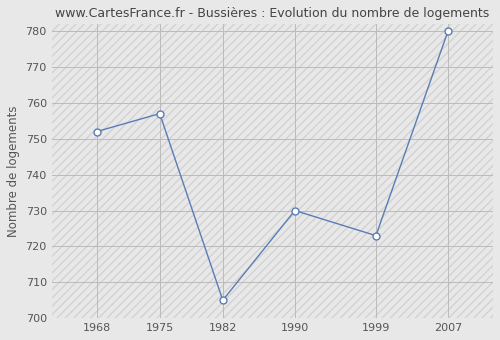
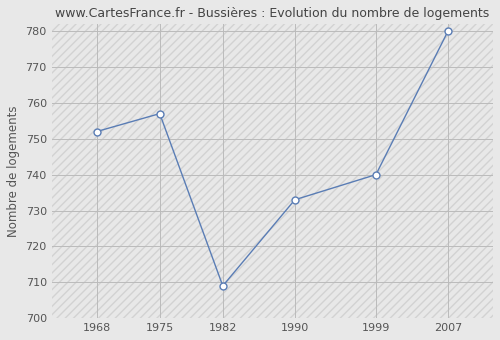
1982: 705 -> 709
1990: 730 -> 733
1999: 723 -> 740
